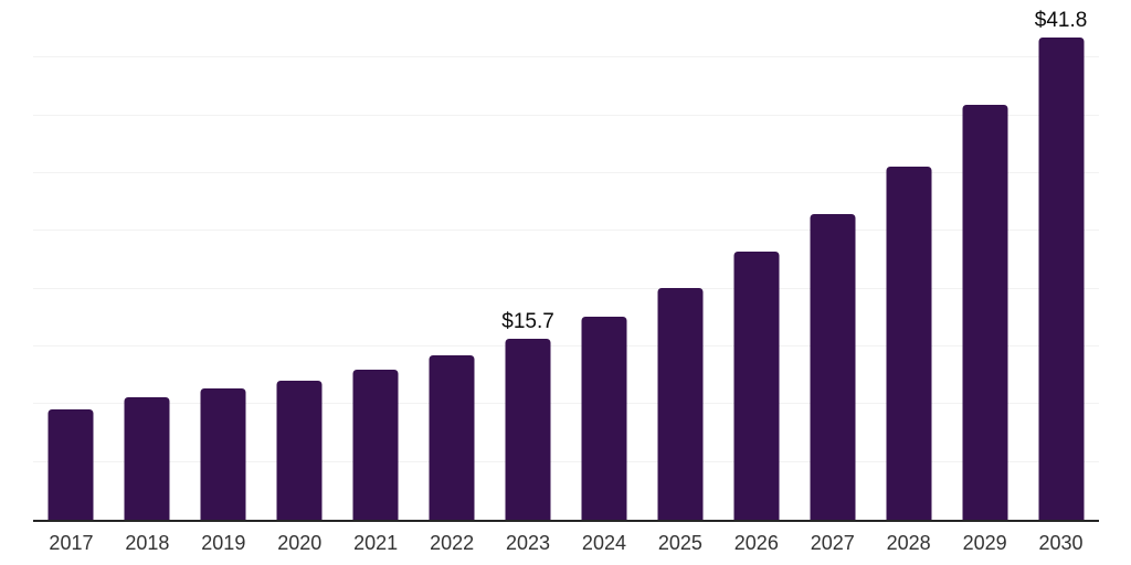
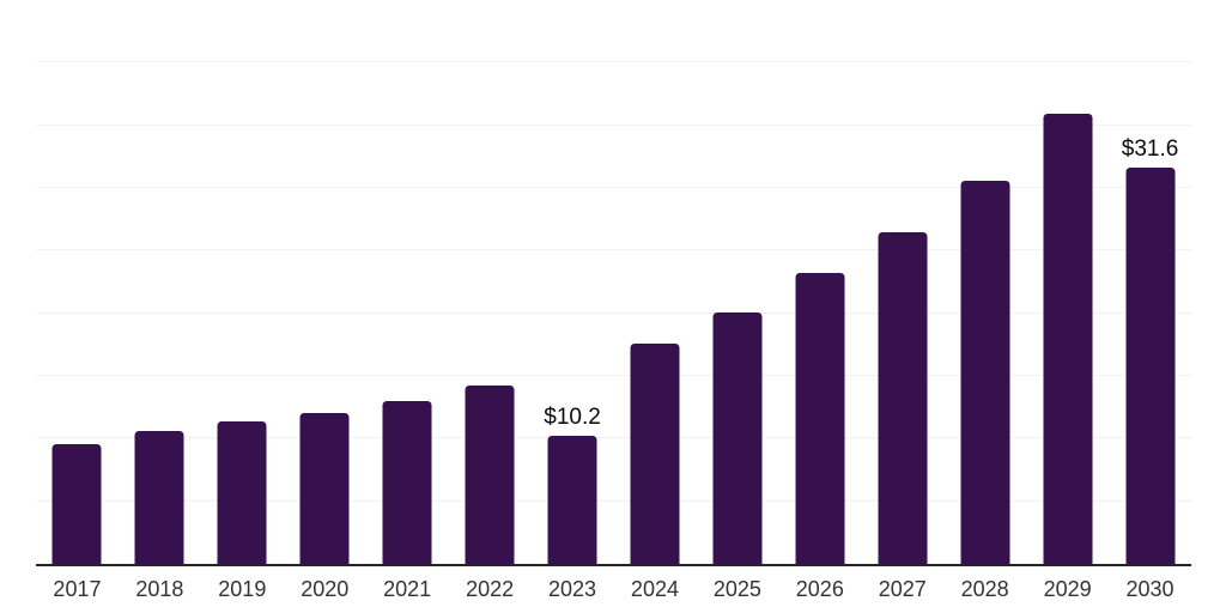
2023: $15.7 -> $10.2
2030: $41.8 -> $31.6
